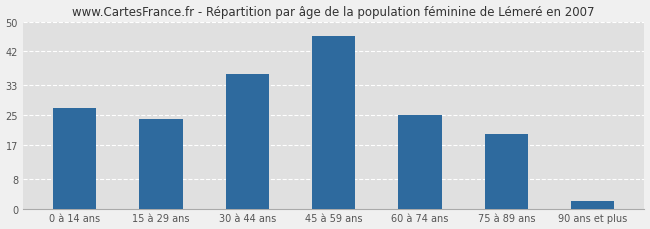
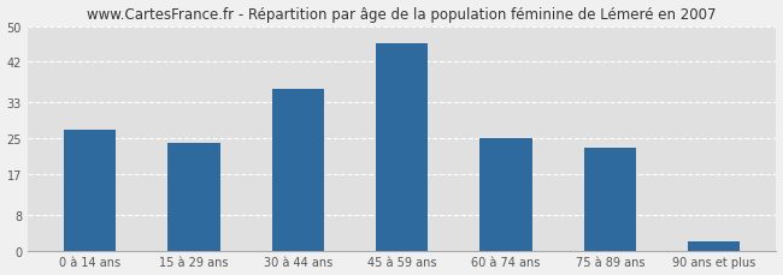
75 à 89 ans: 20 -> 23
